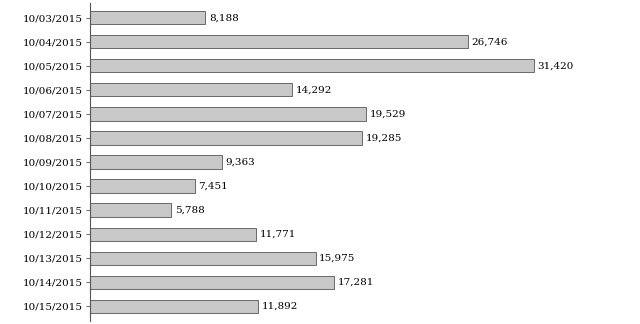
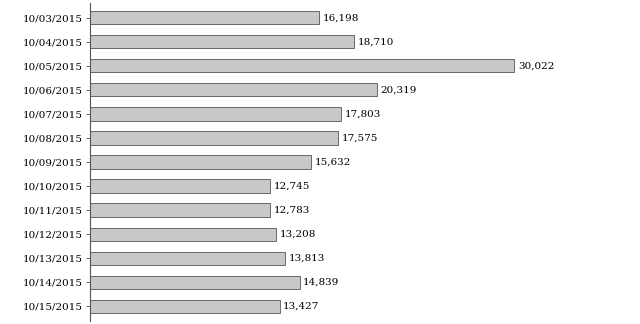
10/03/2015: 8,188 -> 16,198
10/04/2015: 26,746 -> 18,710
10/05/2015: 31,420 -> 30,022
10/06/2015: 14,292 -> 20,319
10/07/2015: 19,529 -> 17,803
10/08/2015: 19,285 -> 17,575
10/09/2015: 9,363 -> 15,632
10/10/2015: 7,451 -> 12,745
10/11/2015: 5,788 -> 12,783
10/12/2015: 11,771 -> 13,208
10/13/2015: 15,975 -> 13,813
10/14/2015: 17,281 -> 14,839
10/15/2015: 11,892 -> 13,427
